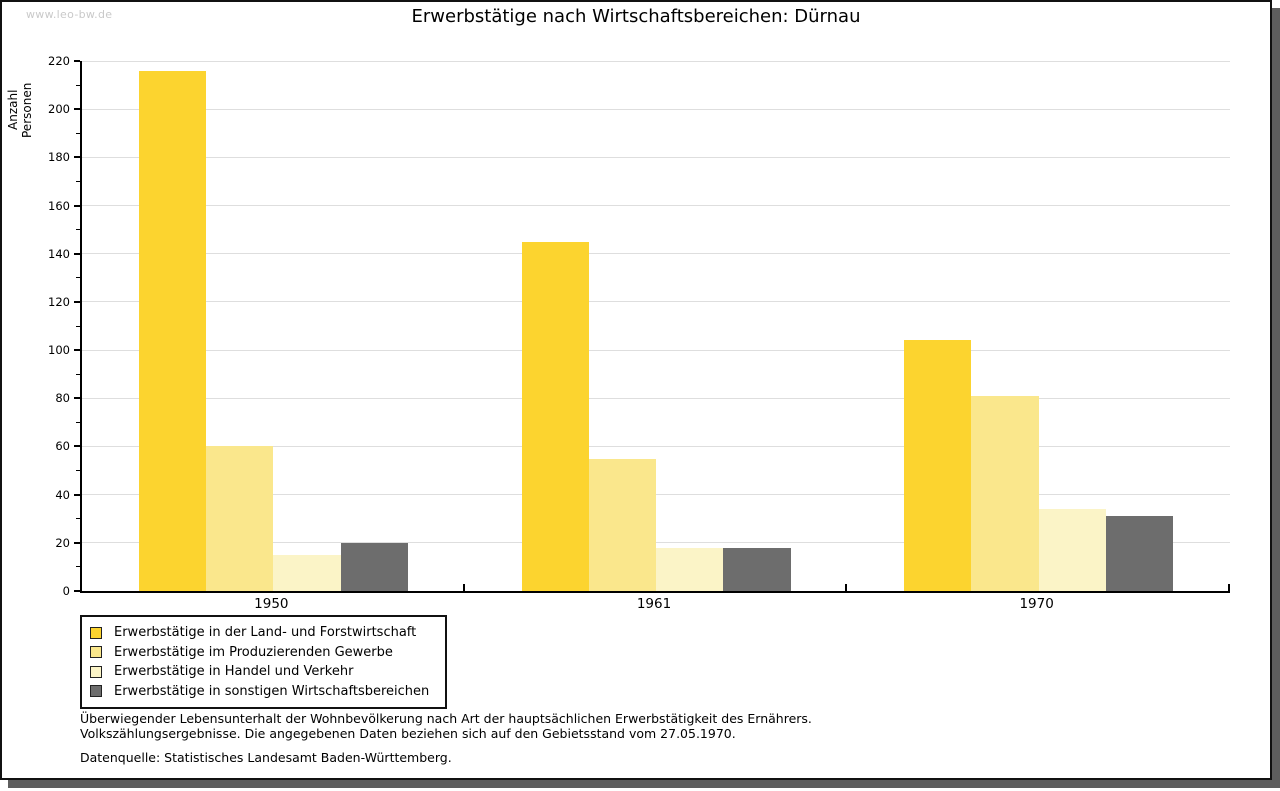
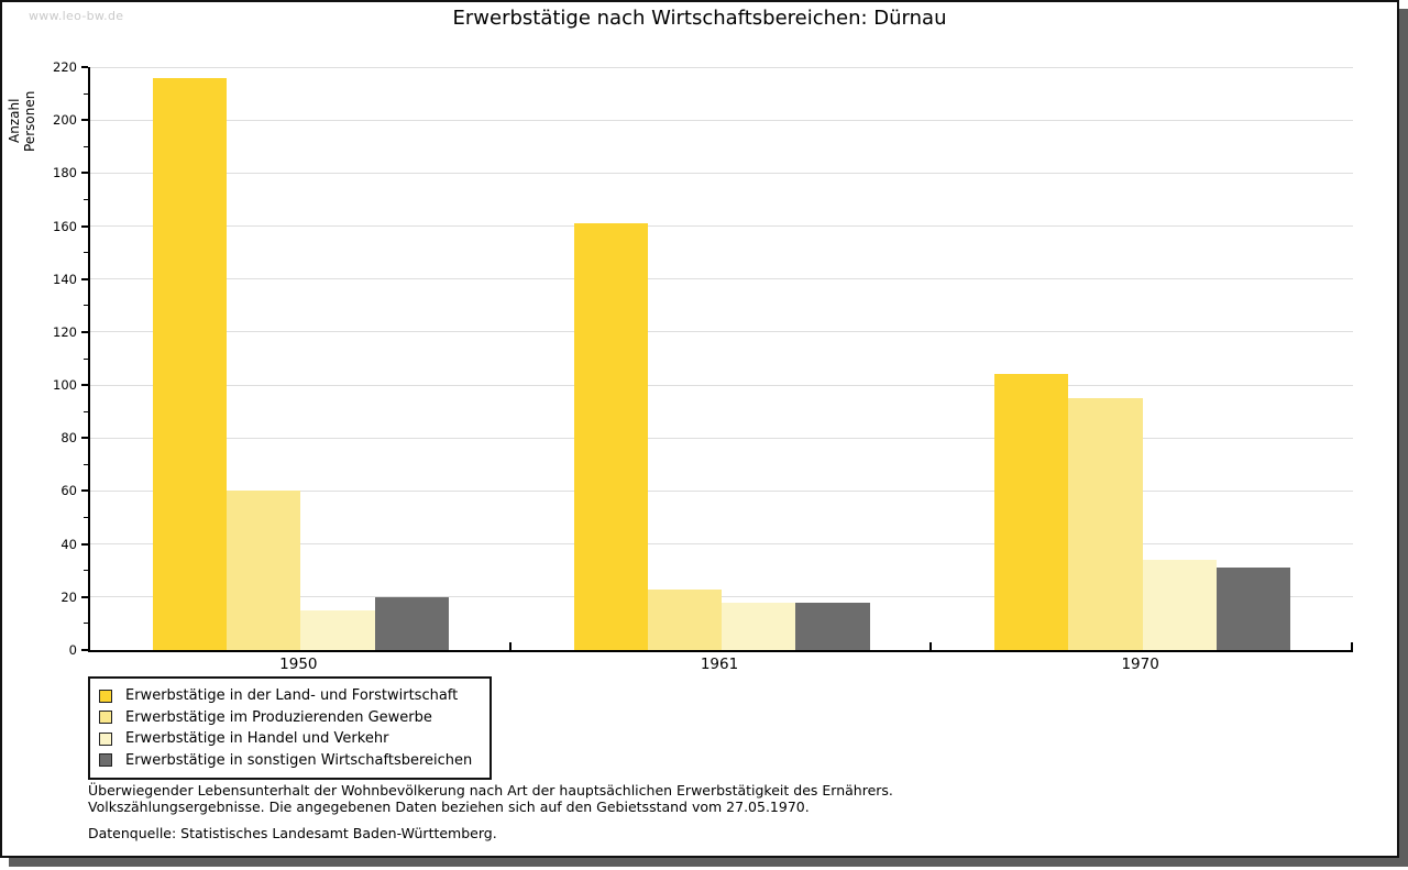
Erwerbstätige in der Land- und Forstwirtschaft/1961: 145 -> 161
Erwerbstätige im Produzierenden Gewerbe/1961: 55 -> 23
Erwerbstätige im Produzierenden Gewerbe/1970: 81 -> 95
